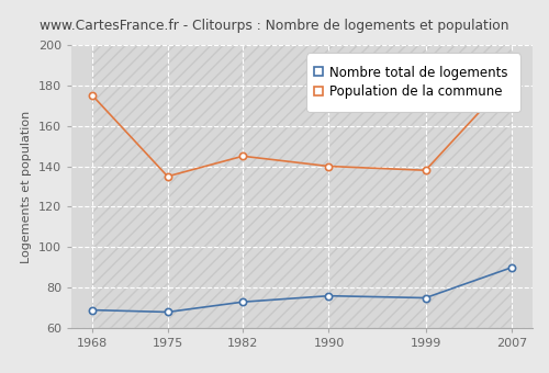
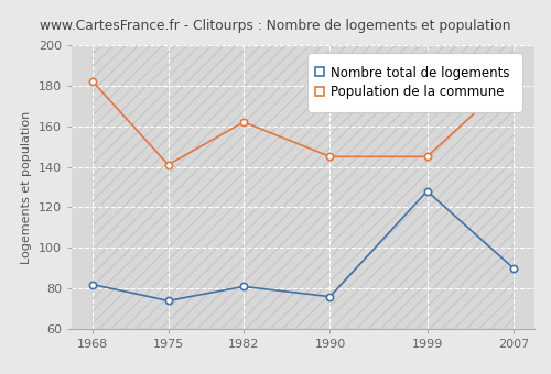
Nombre total de logements/1968: 69 -> 82
Population de la commune/1968: 175 -> 182
Nombre total de logements/1975: 68 -> 74
Population de la commune/1975: 135 -> 141
Nombre total de logements/1982: 73 -> 81
Population de la commune/1982: 145 -> 162
Population de la commune/1990: 140 -> 145
Nombre total de logements/1999: 75 -> 128
Population de la commune/1999: 138 -> 145
